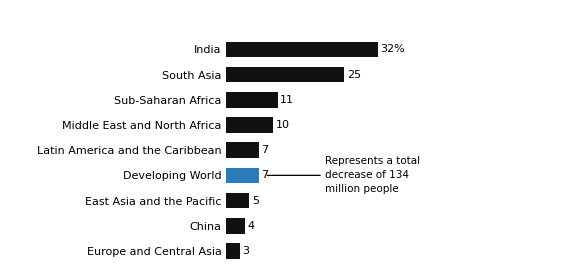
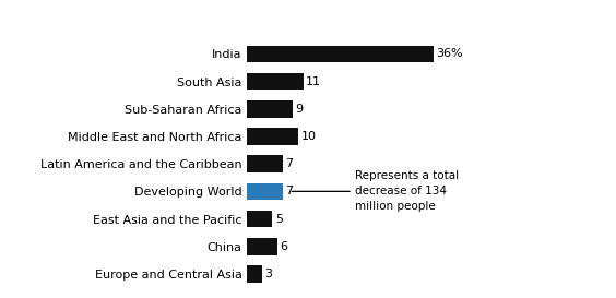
India: 32% -> 36%
South Asia: 25 -> 11
Sub-Saharan Africa: 11 -> 9
China: 4 -> 6
